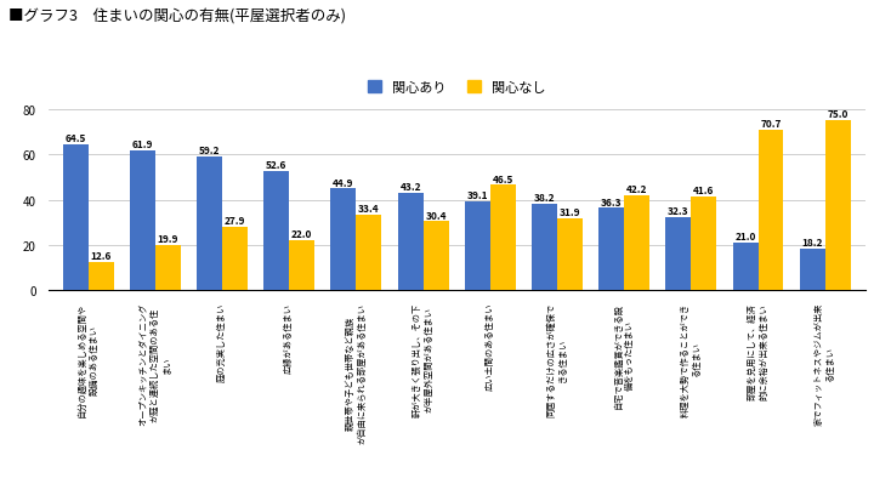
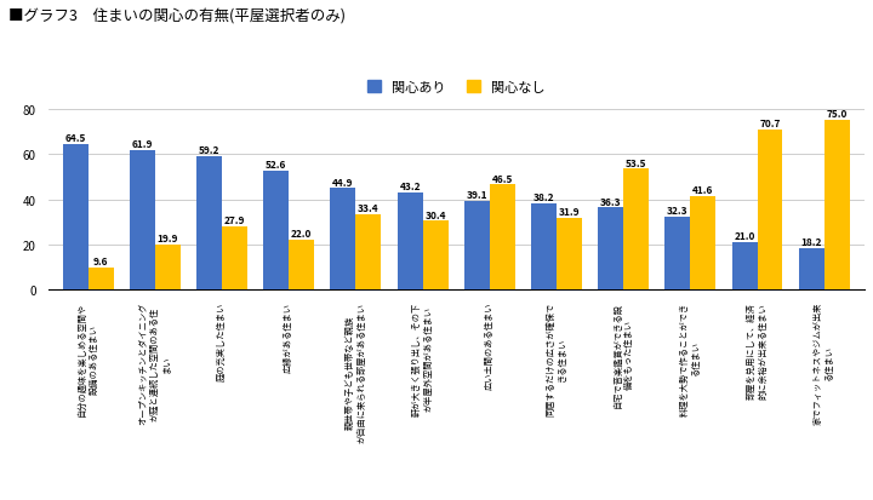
関心なし/自分の趣味を楽しめる空間や 設備のある住まい: 12.6 -> 9.6
関心なし/自宅で音楽鑑賞ができる設 備をもった住まい: 42.2 -> 53.5
